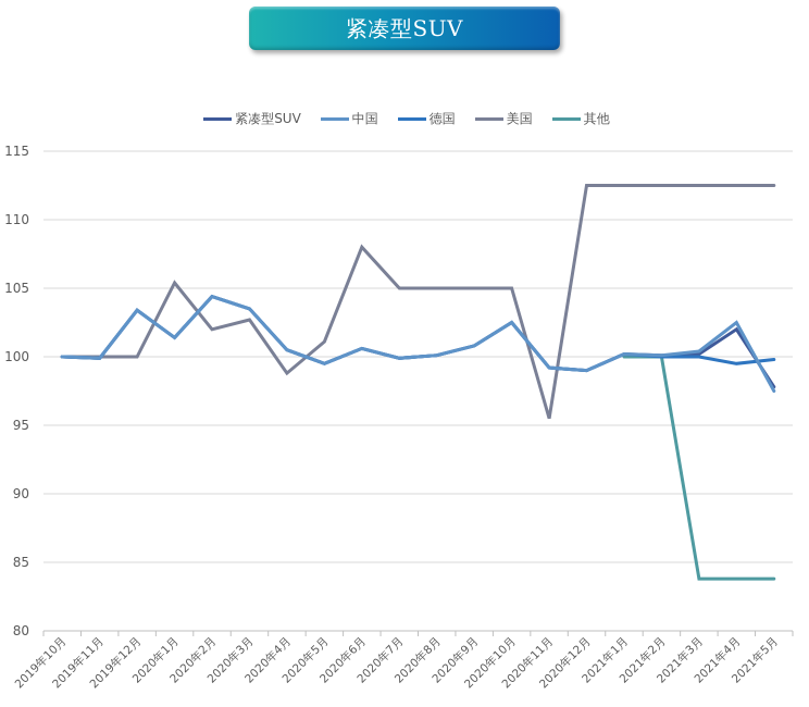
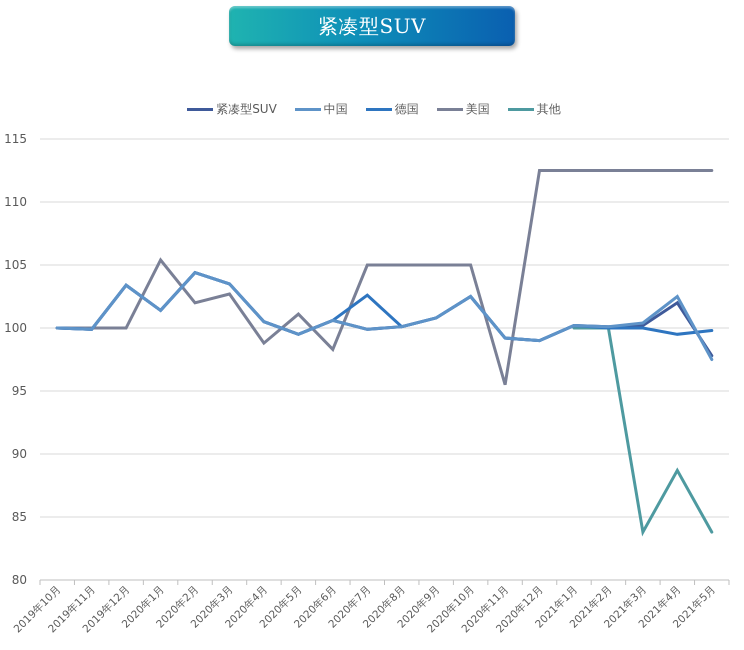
美国/2020年6月: 108.0 -> 98.3
德国/2020年7月: 99.9 -> 102.6
其他/2021年4月: 83.8 -> 88.7
